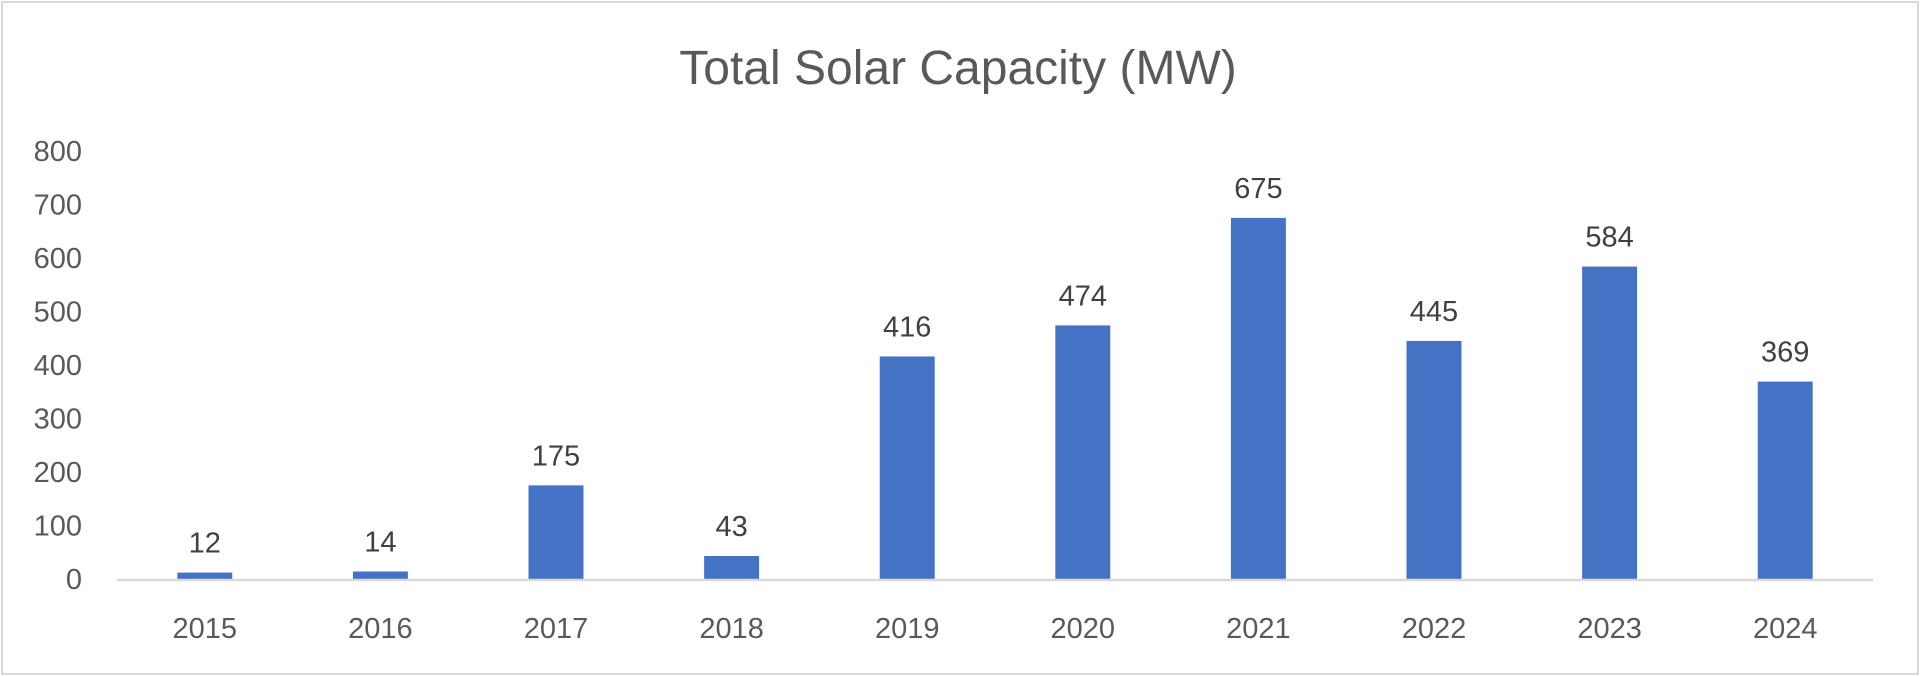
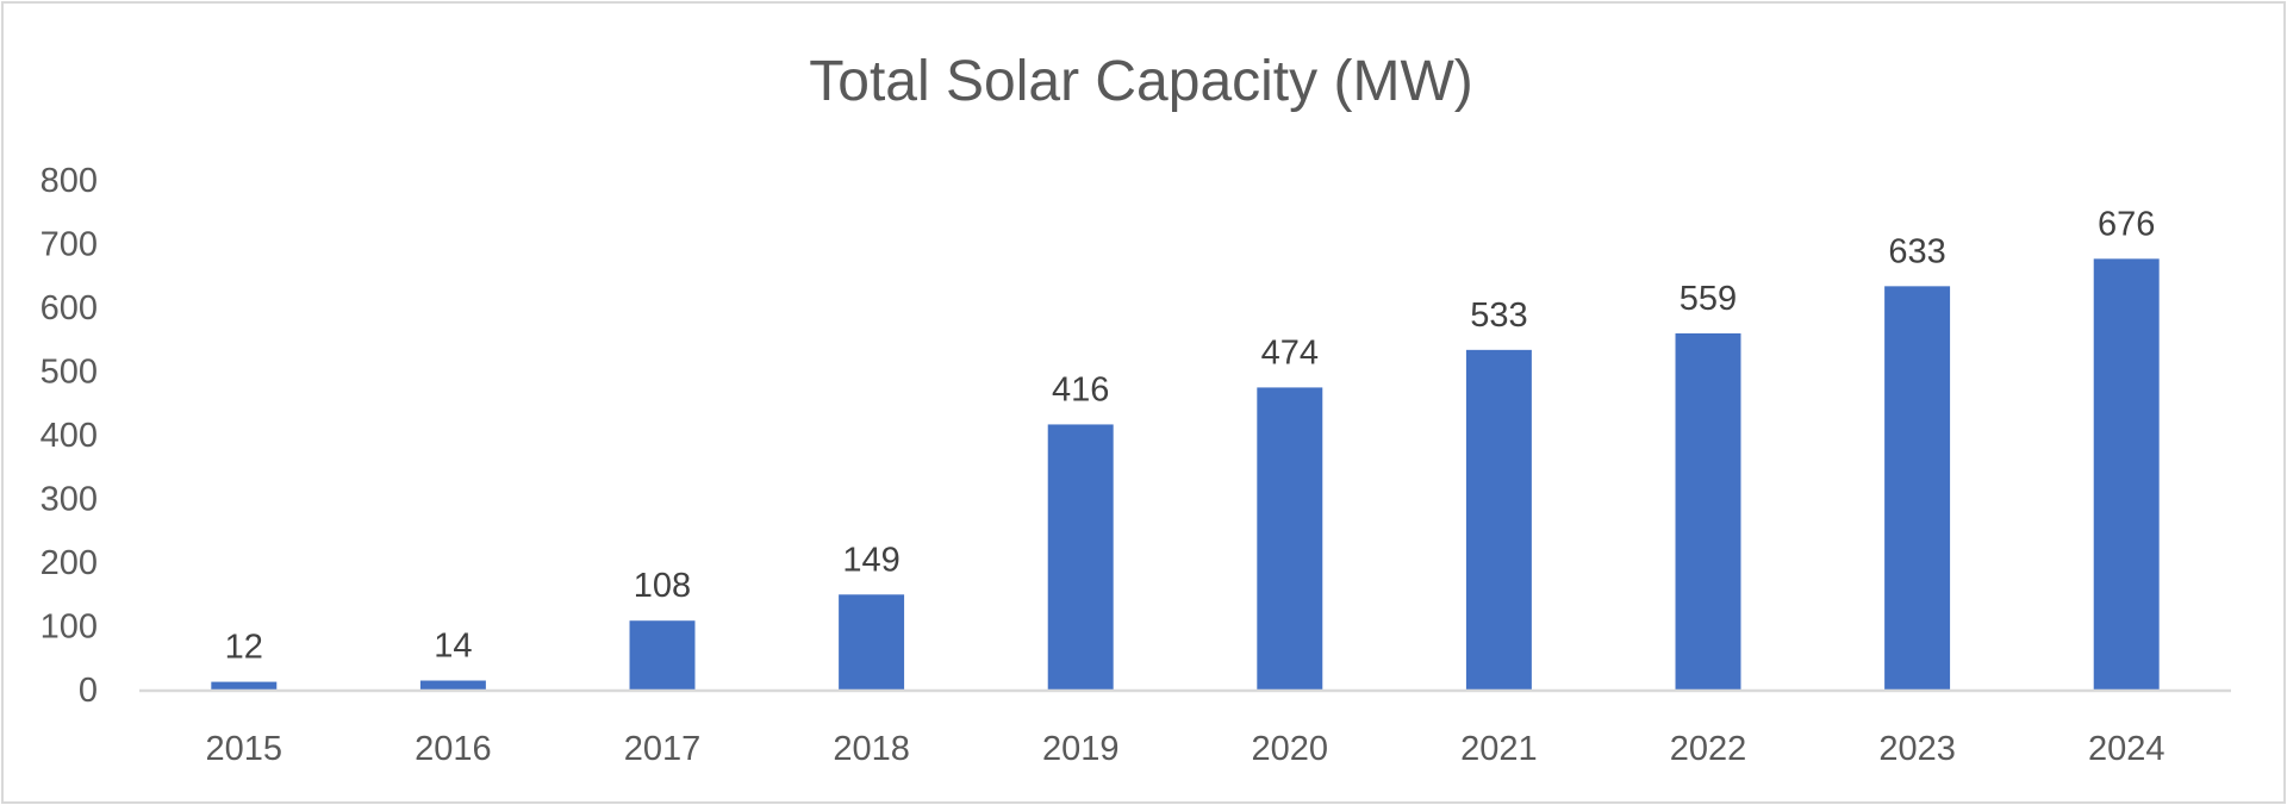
2017: 175 -> 108
2018: 43 -> 149
2021: 675 -> 533
2022: 445 -> 559
2023: 584 -> 633
2024: 369 -> 676
